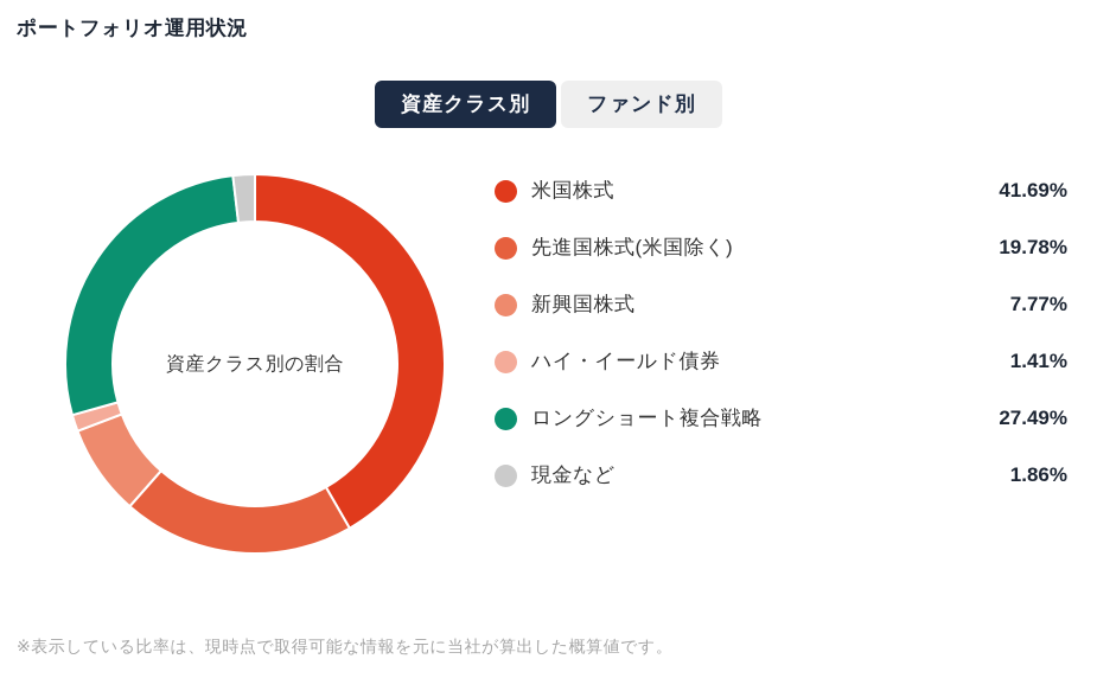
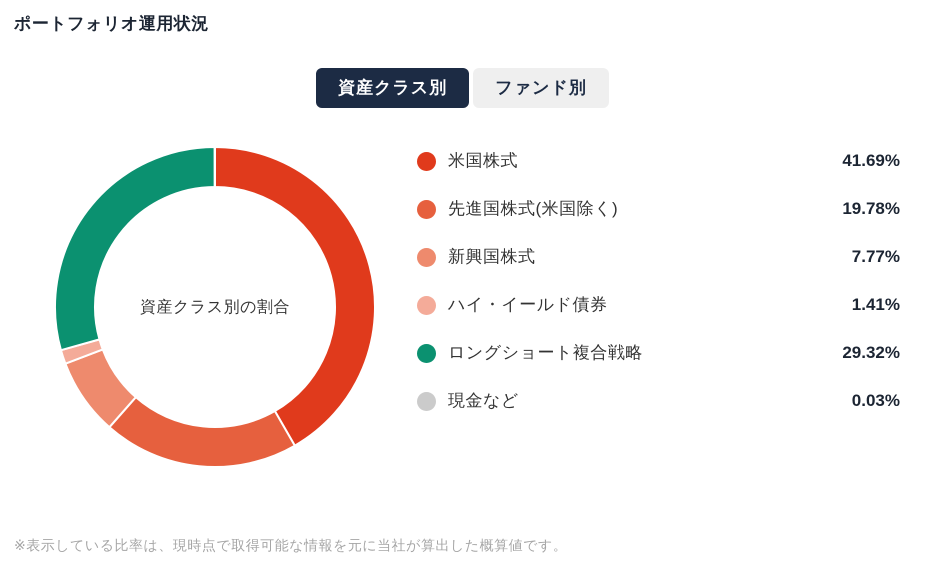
ロングショート複合戦略: 27.49% -> 29.32%
現金など: 1.86% -> 0.03%
